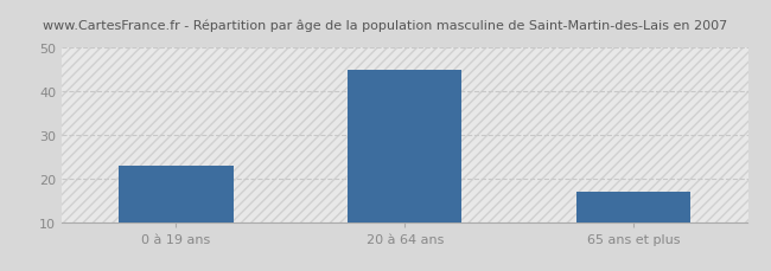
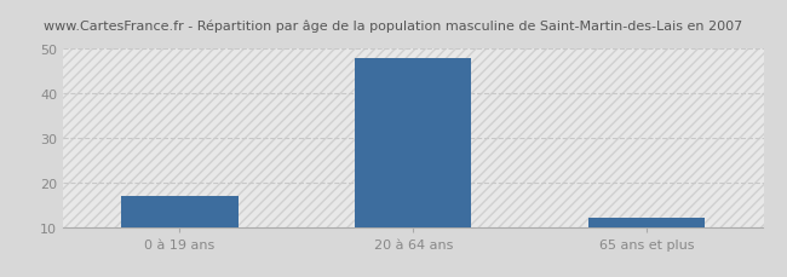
0 à 19 ans: 23 -> 17
20 à 64 ans: 45 -> 48
65 ans et plus: 17 -> 12
